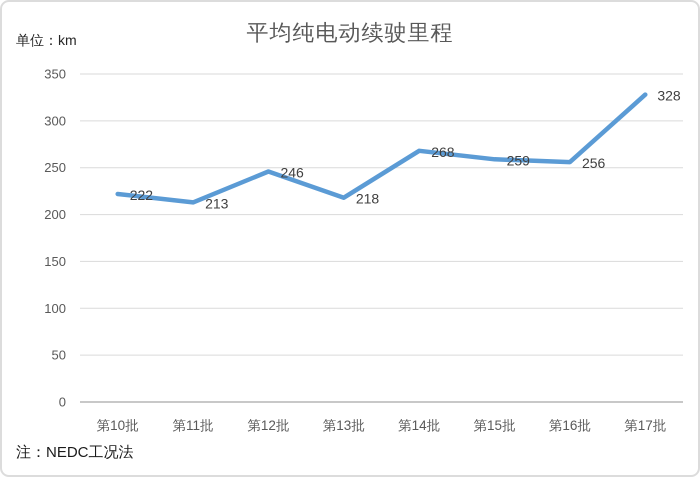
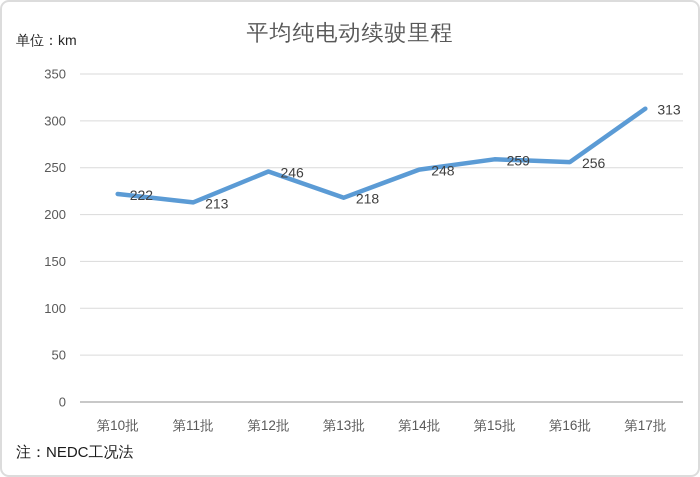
第14批: 268 -> 248
第17批: 328 -> 313
